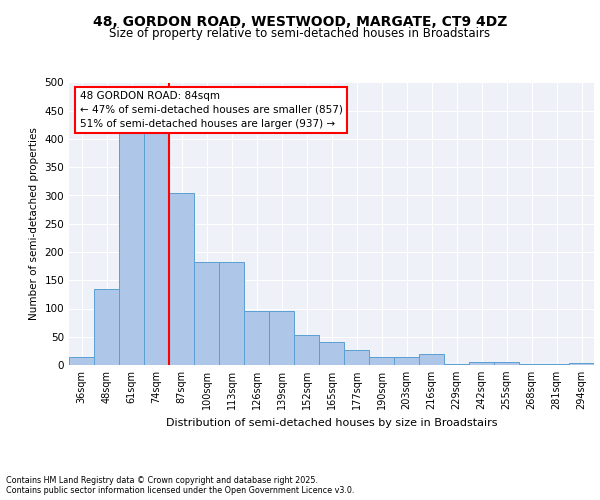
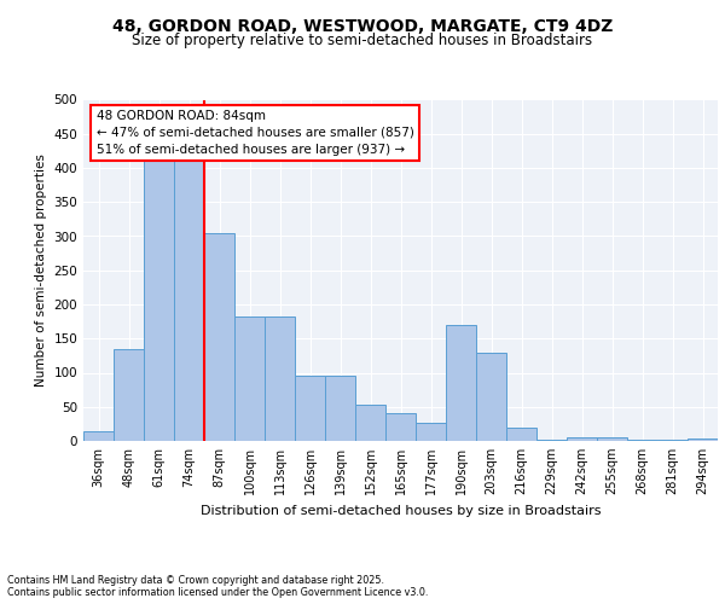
190sqm: 15 -> 170
203sqm: 15 -> 130
